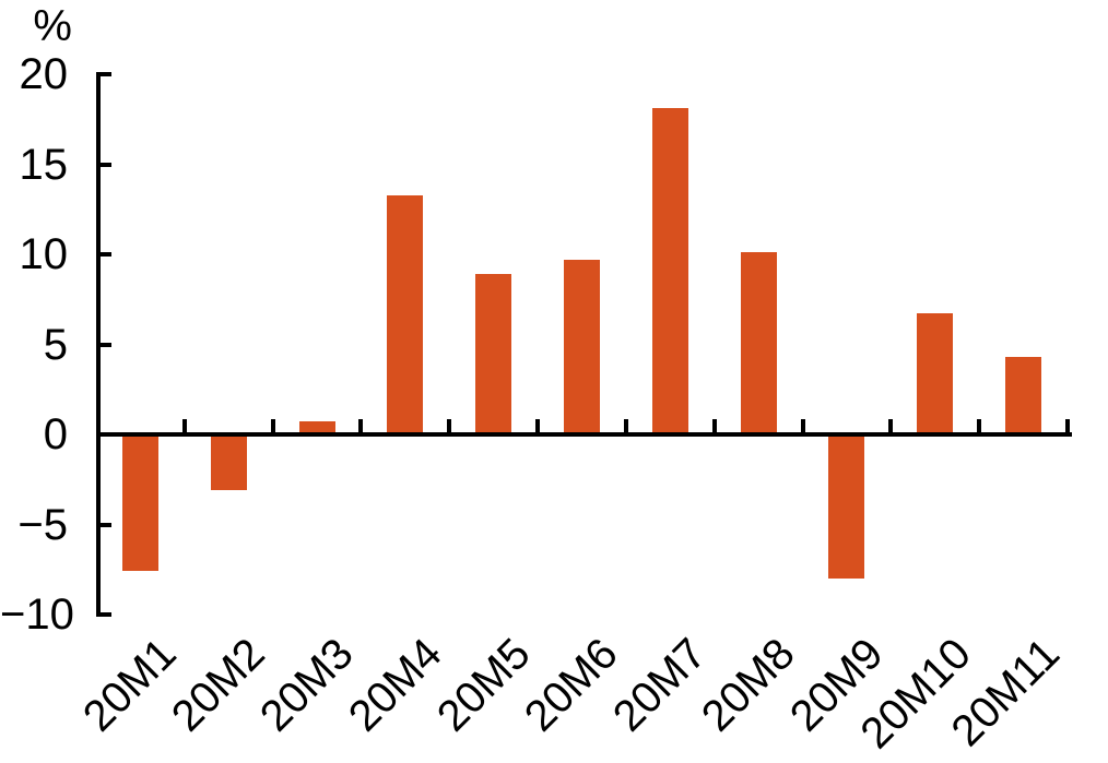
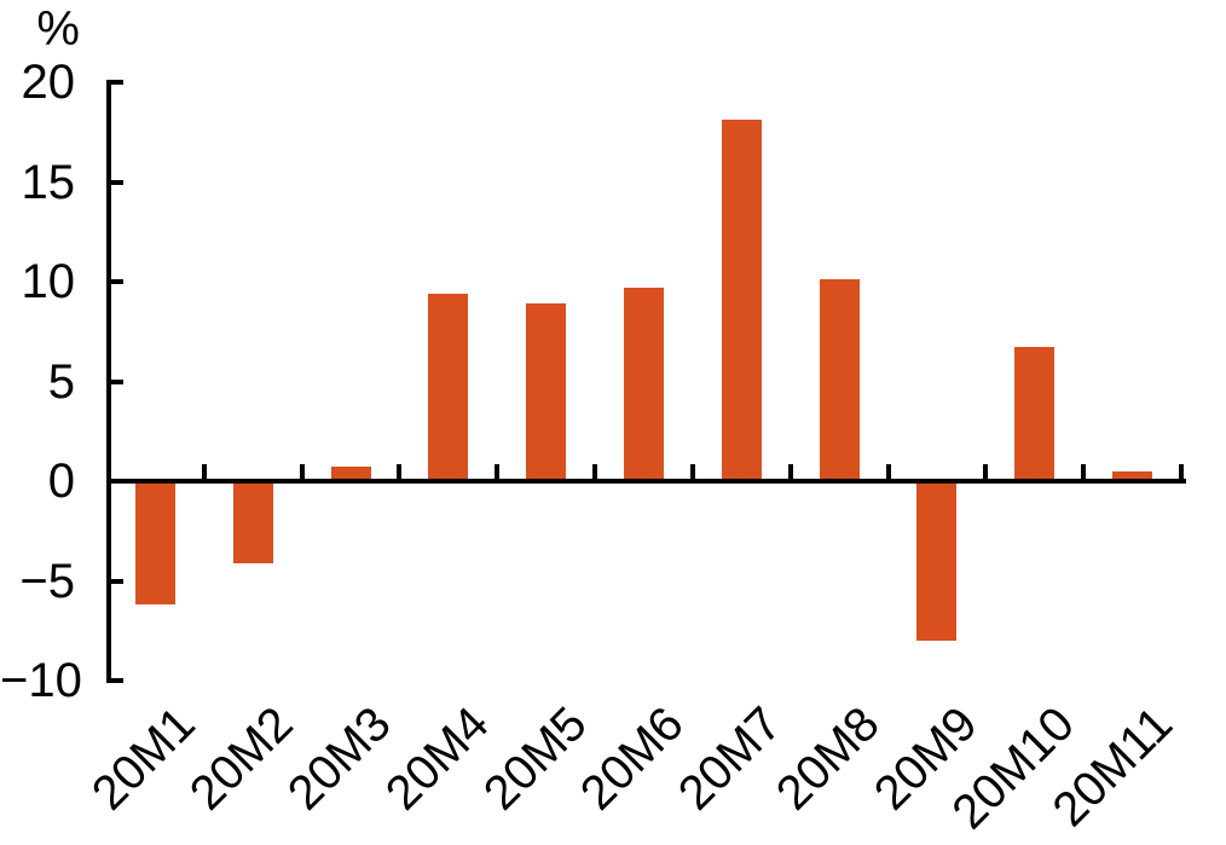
20M1: -7.6 -> -6.2
20M2: -3.1 -> -4.1
20M4: 13.3 -> 9.4
20M11: 4.3 -> 0.5
